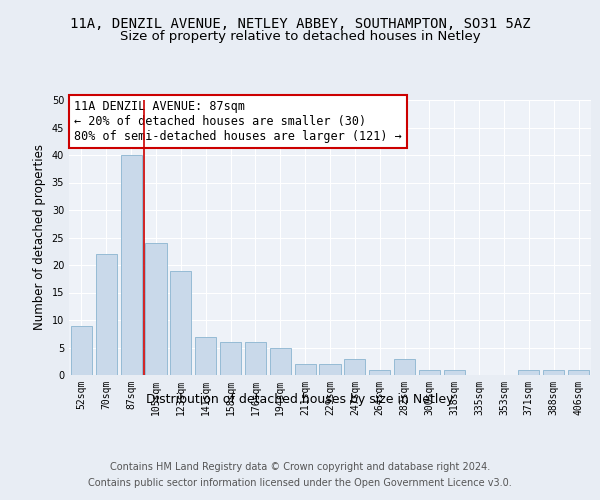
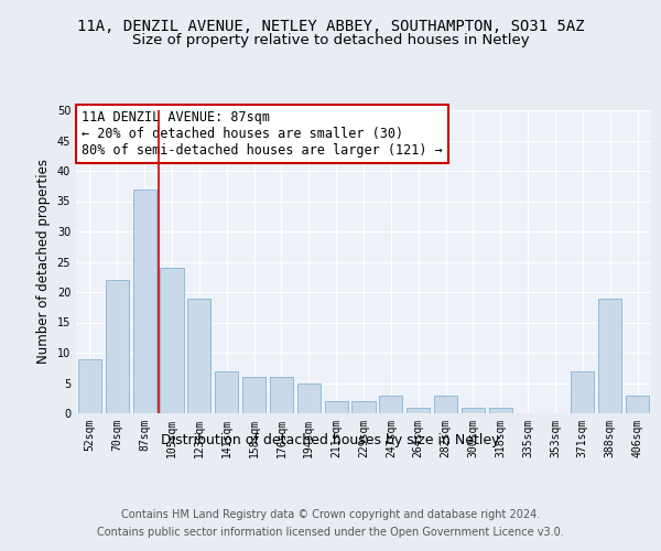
87sqm: 40 -> 37
371sqm: 1 -> 7
388sqm: 1 -> 19
406sqm: 1 -> 3
